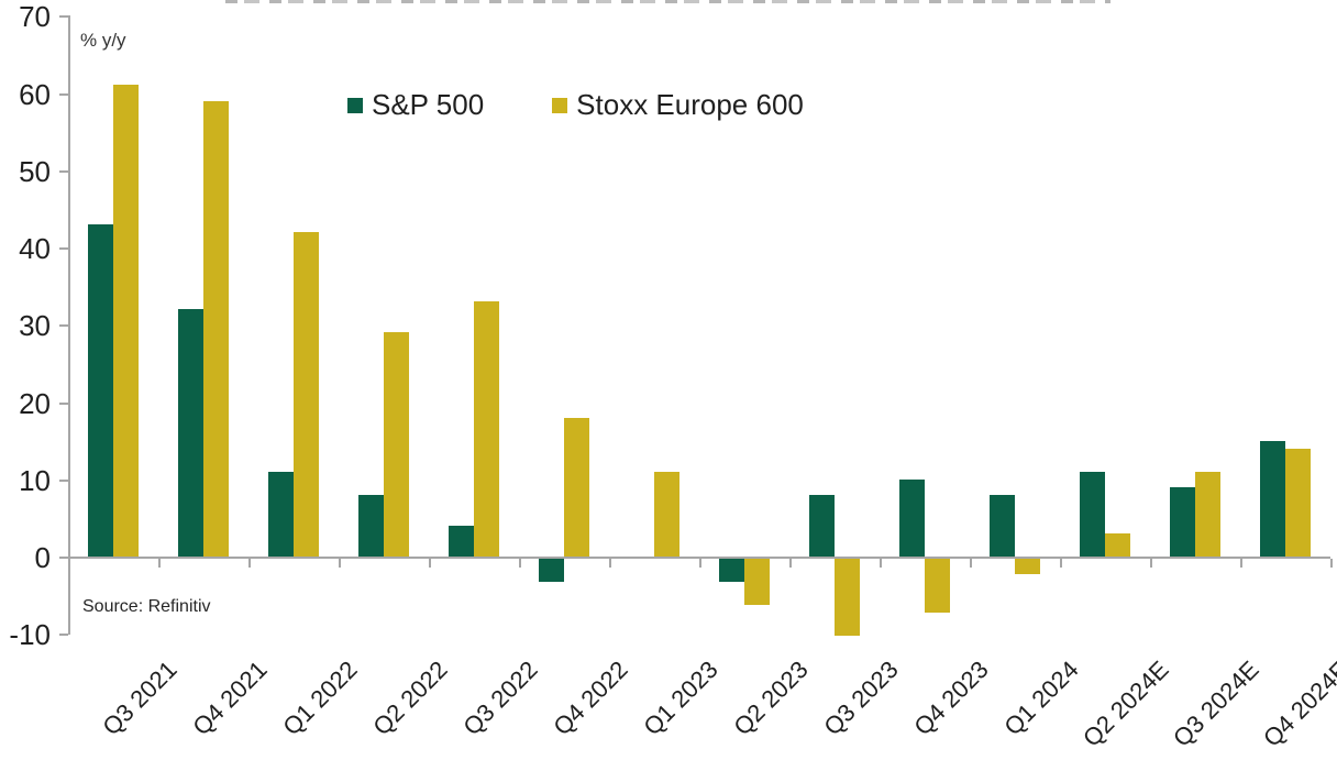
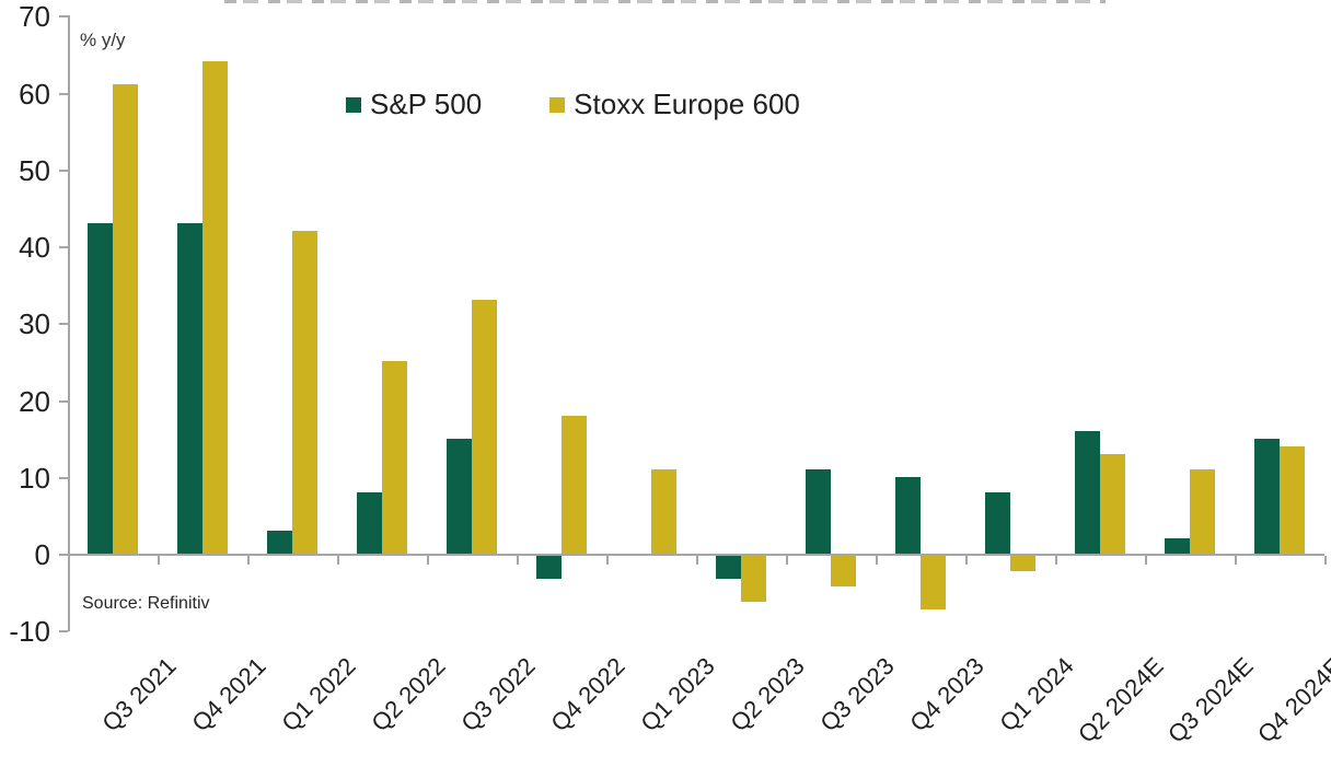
S&P 500/Q4 2021: 32 -> 43
Stoxx Europe 600/Q4 2021: 59 -> 64
S&P 500/Q1 2022: 11 -> 3
Stoxx Europe 600/Q2 2022: 29 -> 25
S&P 500/Q3 2022: 4 -> 15
S&P 500/Q3 2023: 8 -> 11
Stoxx Europe 600/Q3 2023: -10 -> -4
S&P 500/Q2 2024E: 11 -> 16
Stoxx Europe 600/Q2 2024E: 3 -> 13
S&P 500/Q3 2024E: 9 -> 2
